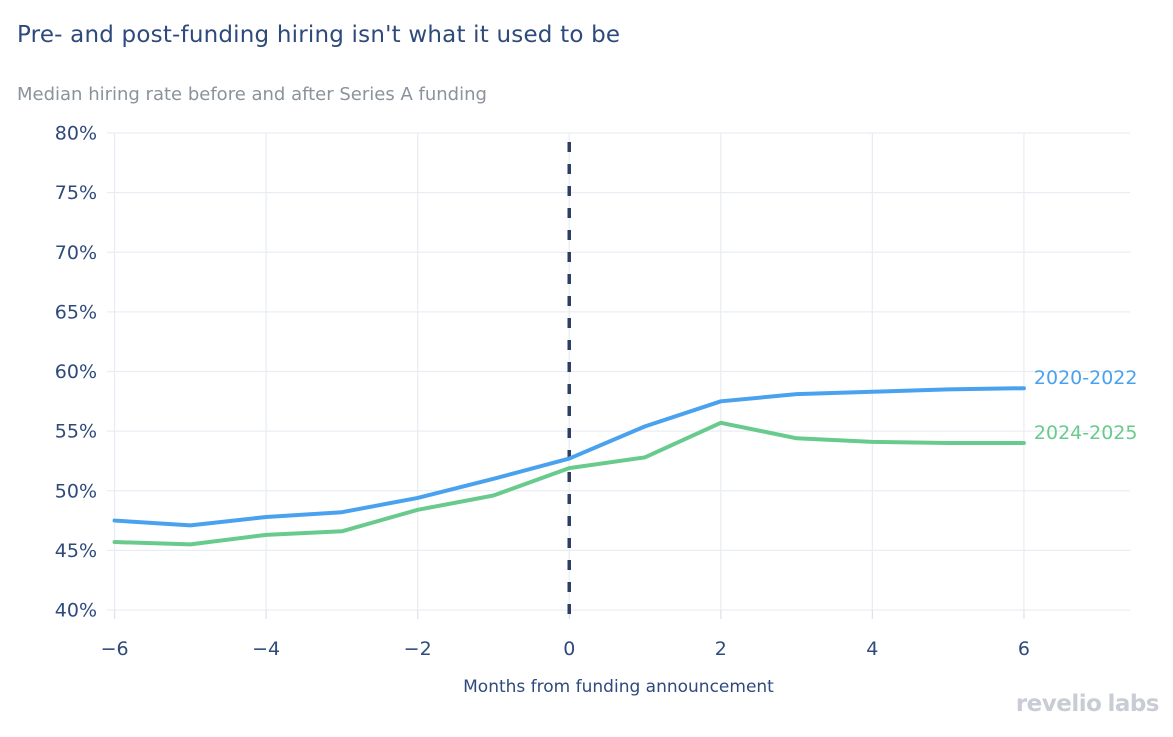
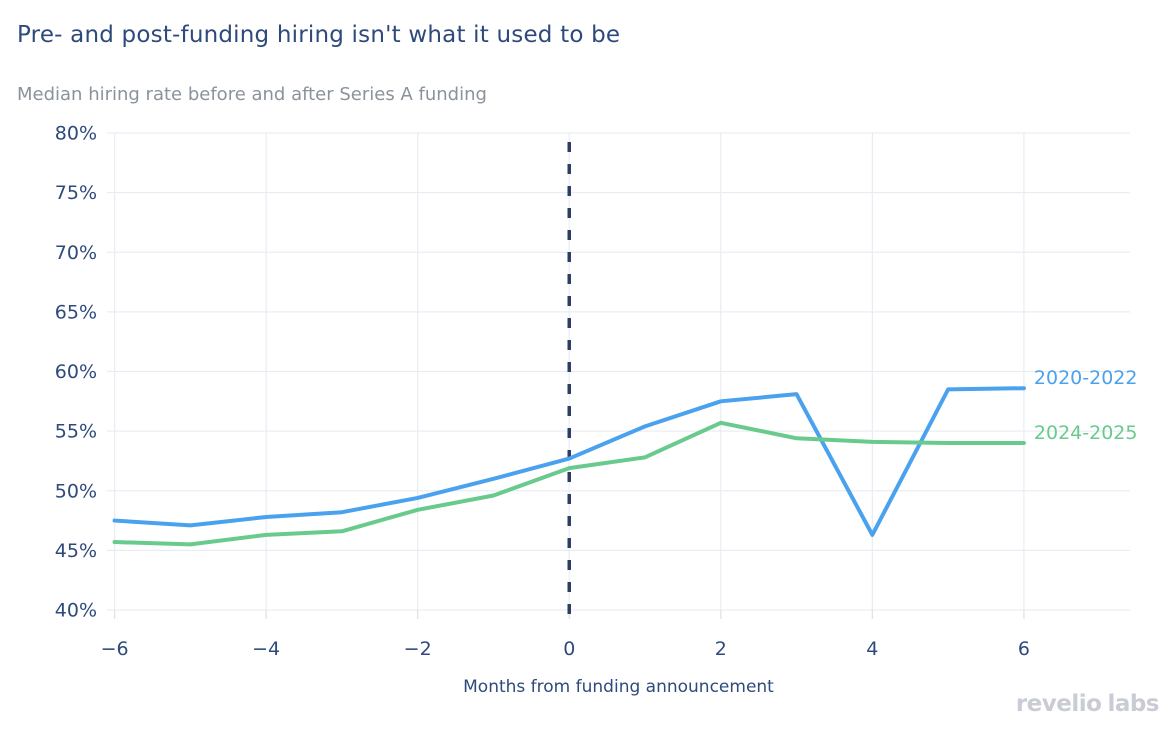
2020-2022/4: 58.3% -> 46.3%
